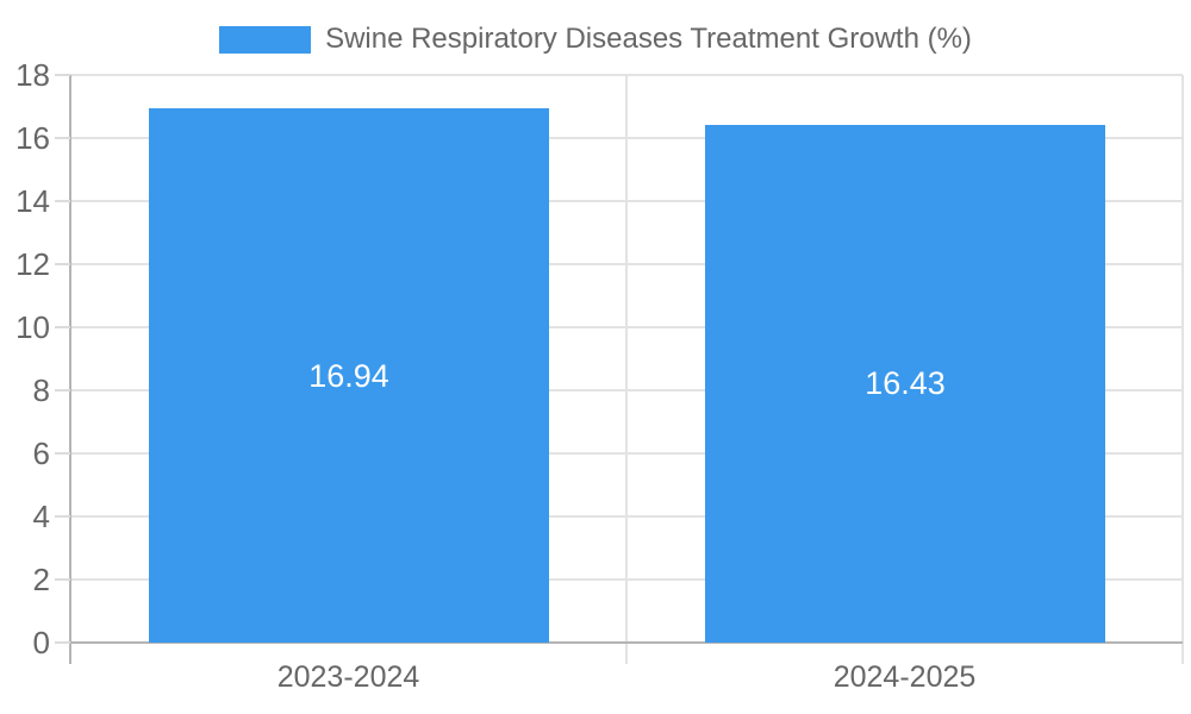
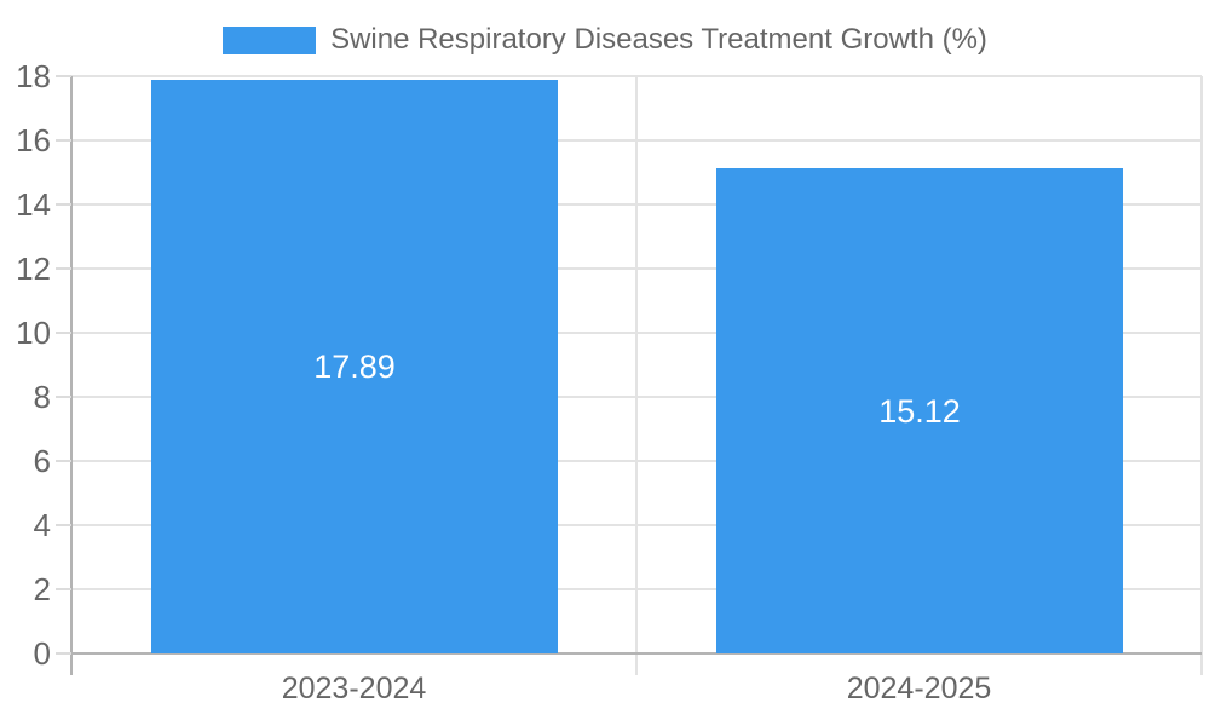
2023-2024: 16.94 -> 17.89
2024-2025: 16.43 -> 15.12
